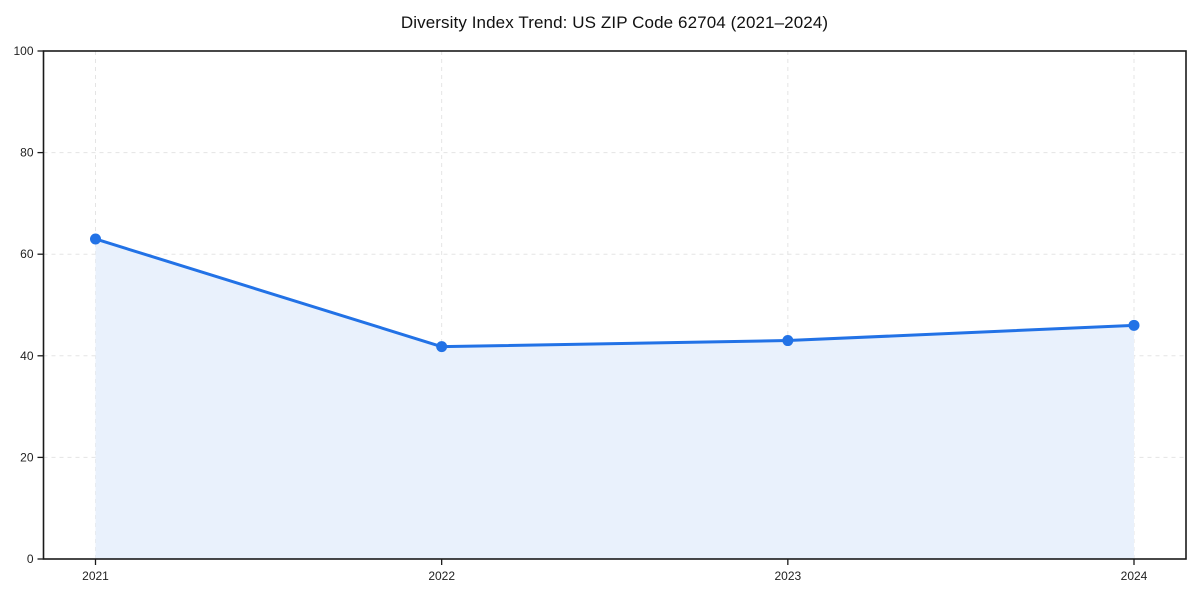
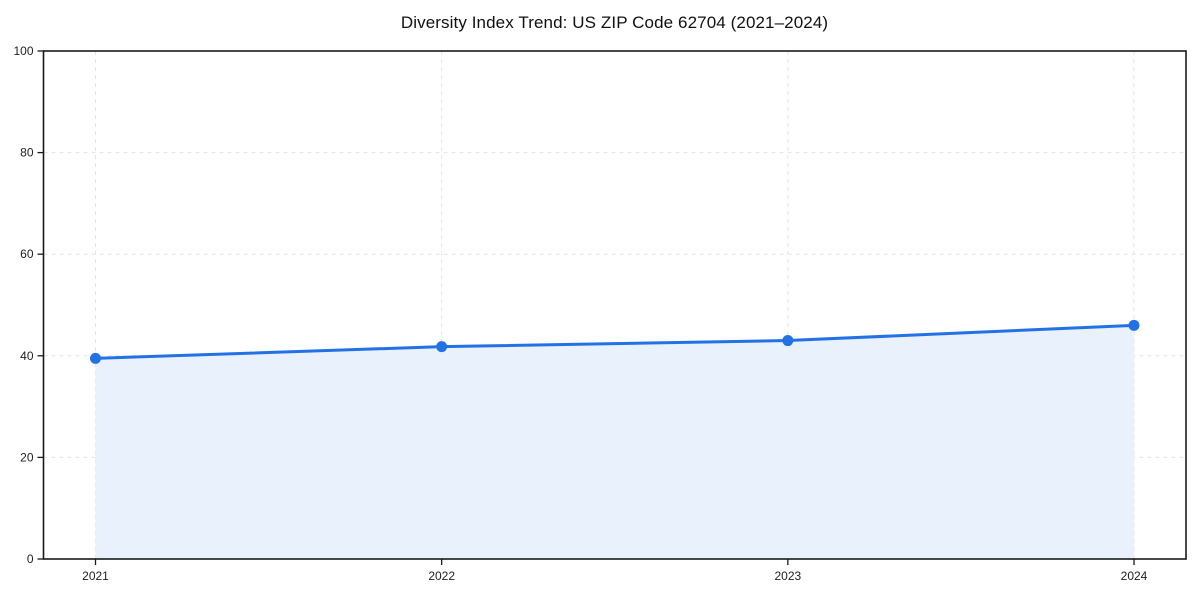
2021: 63 -> 40
